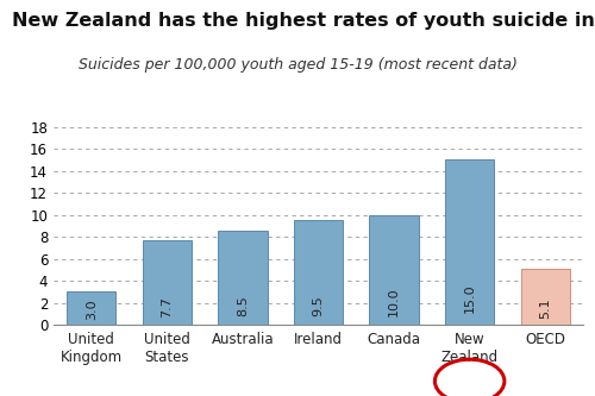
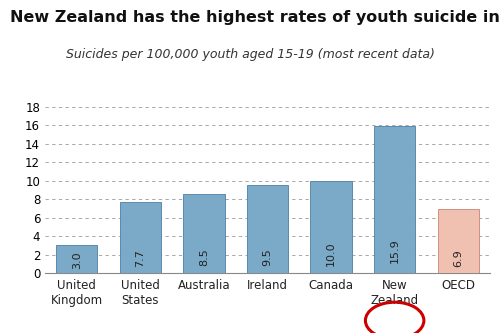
New Zealand: 15.0 -> 15.9
OECD: 5.1 -> 6.9
